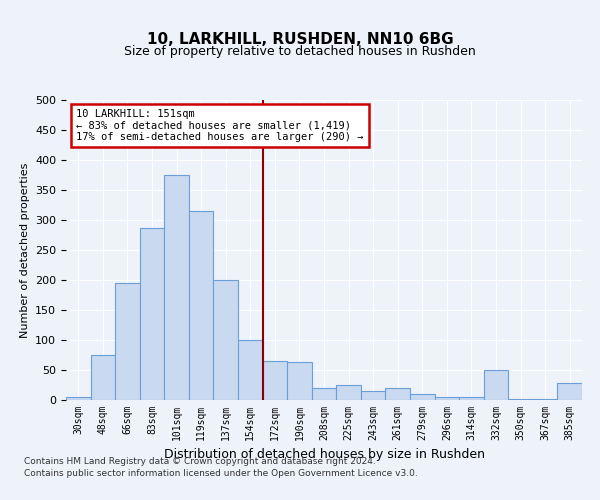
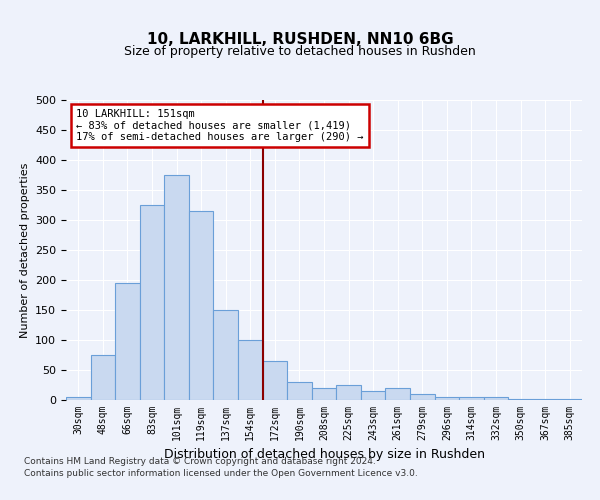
83sqm: 286 -> 325
137sqm: 200 -> 150
190sqm: 64 -> 30
332sqm: 50 -> 5
385sqm: 28 -> 1
